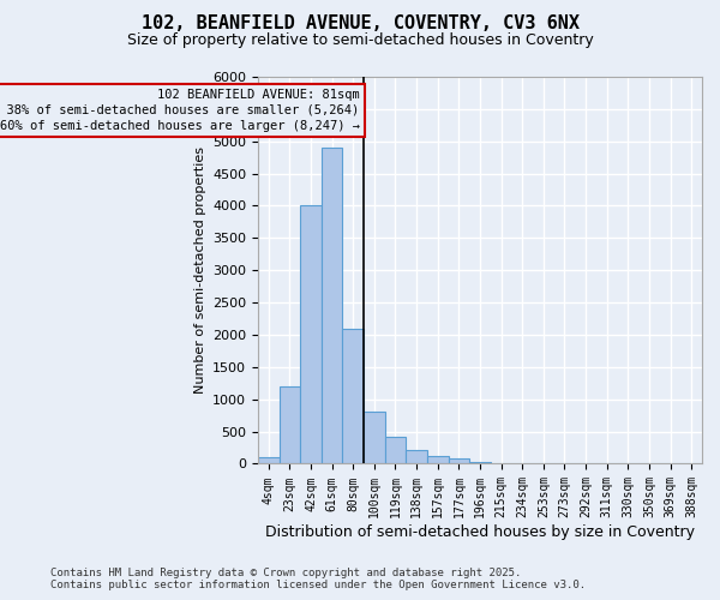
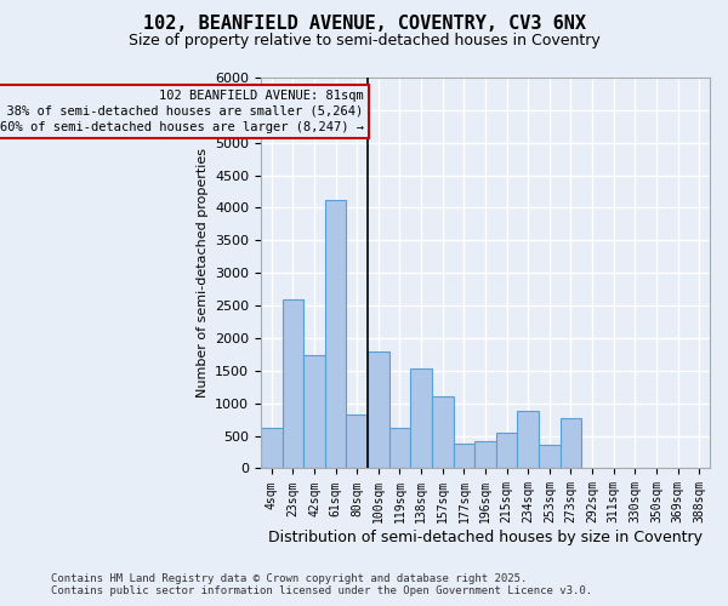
4sqm: 100 -> 620
23sqm: 1200 -> 2600
42sqm: 4000 -> 1740
61sqm: 4900 -> 4120
80sqm: 2100 -> 820
100sqm: 800 -> 1800
119sqm: 420 -> 620
138sqm: 220 -> 1540
157sqm: 120 -> 1100
177sqm: 80 -> 380
196sqm: 30 -> 420
215sqm: 10 -> 540
234sqm: 0 -> 880
253sqm: 0 -> 360
273sqm: 0 -> 780
